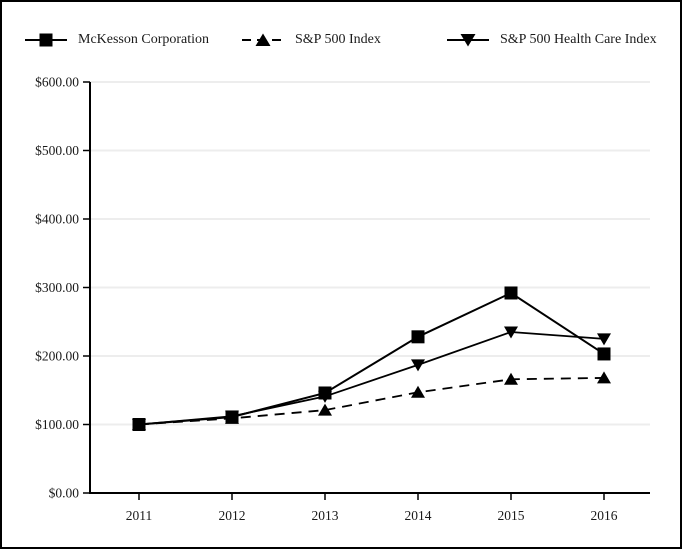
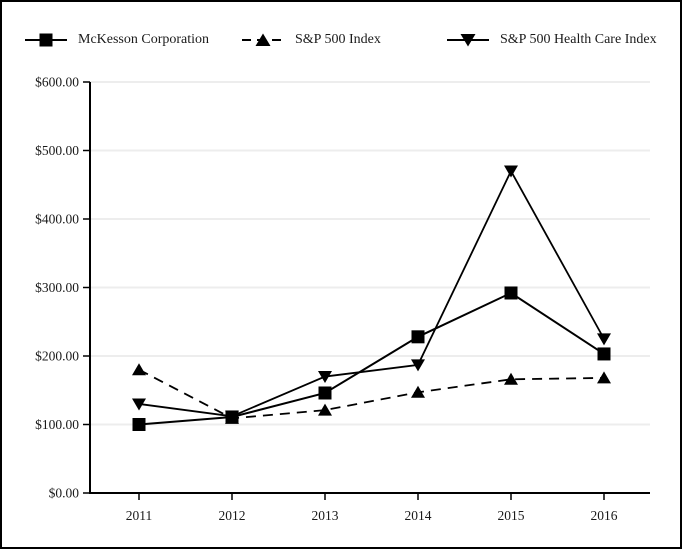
S&P 500 Index/2011: $100 -> $180
S&P 500 Health Care Index/2011: $100 -> $130
S&P 500 Health Care Index/2013: $140 -> $170
S&P 500 Health Care Index/2015: $240 -> $470
